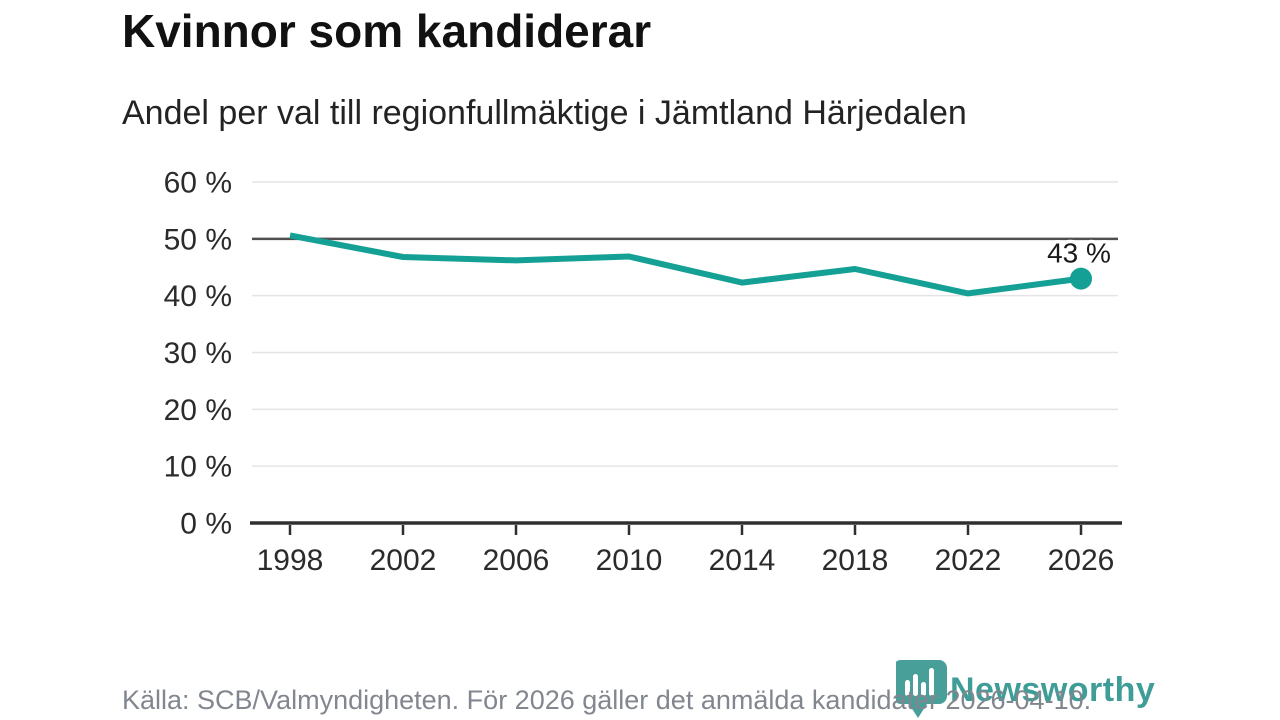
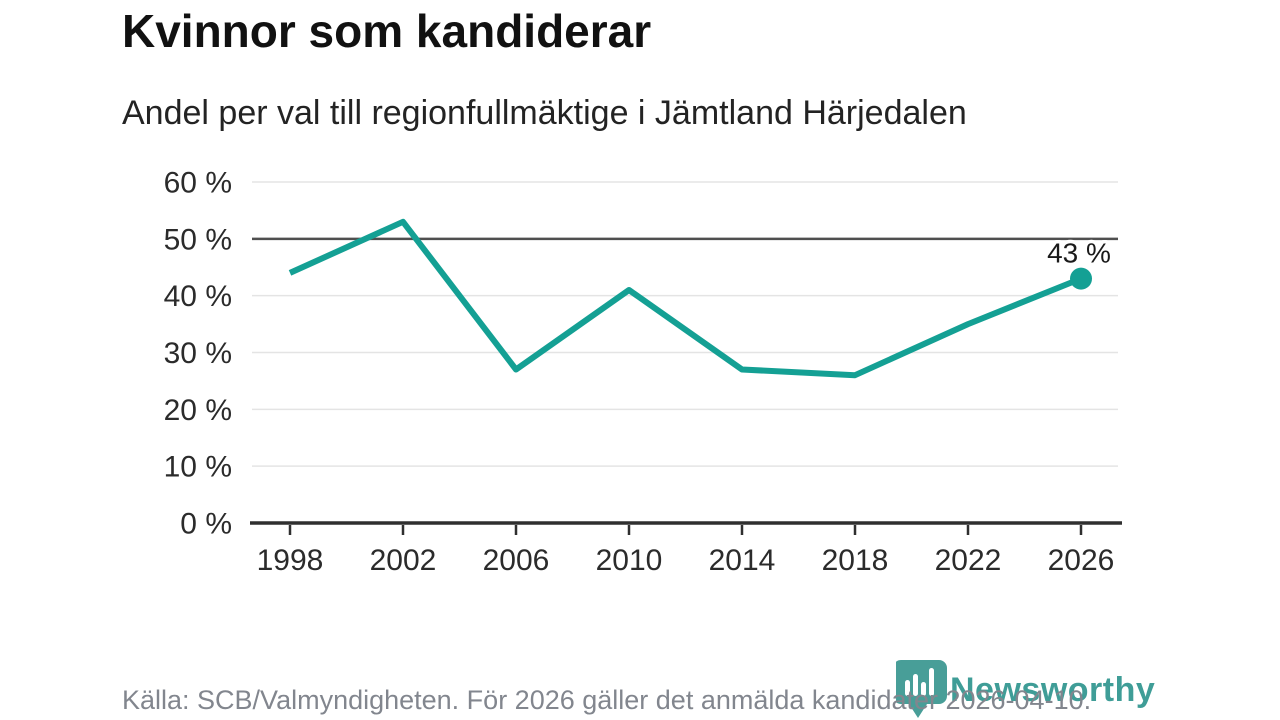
1998: 51% -> 44%
2002: 47% -> 53%
2006: 46% -> 27%
2010: 47% -> 41%
2014: 42% -> 27%
2018: 45% -> 26%
2022: 40% -> 35%
